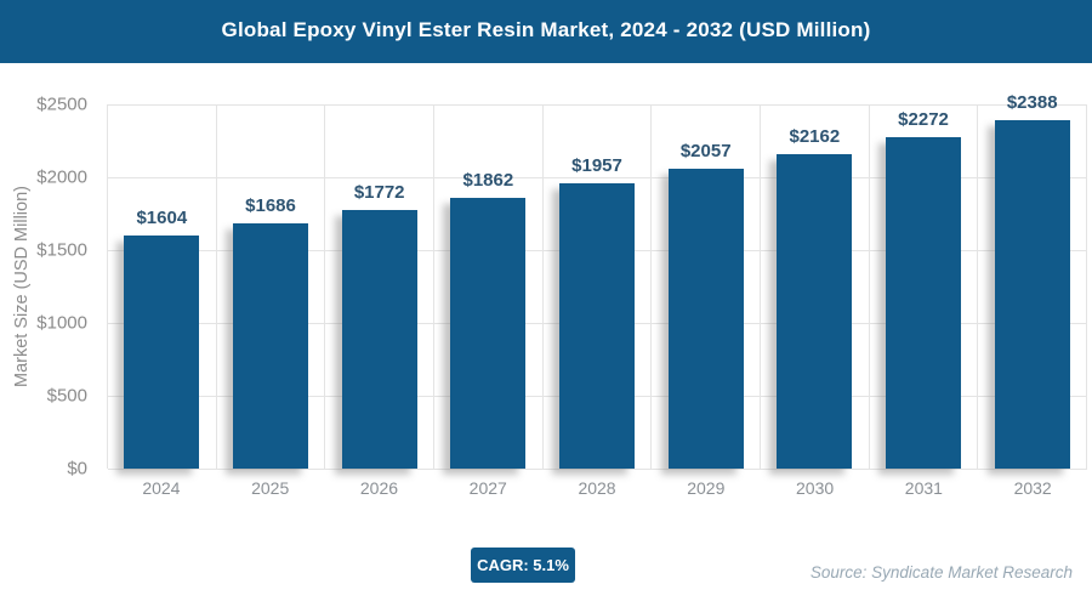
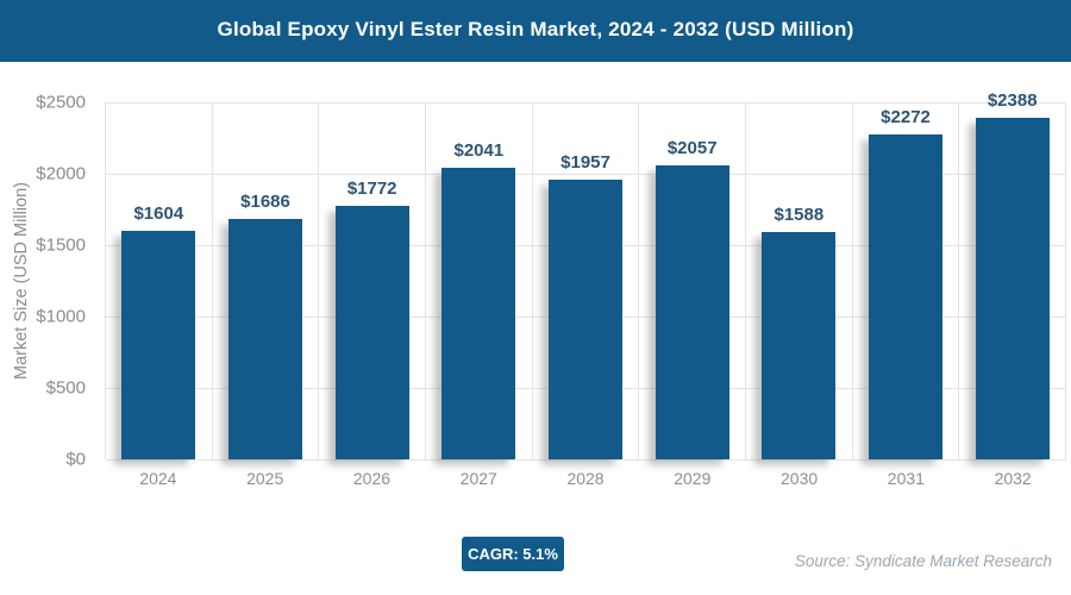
2027: $1862 -> $2041
2030: $2162 -> $1588
